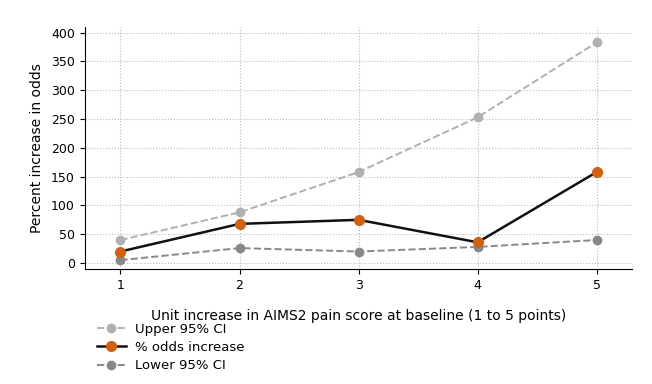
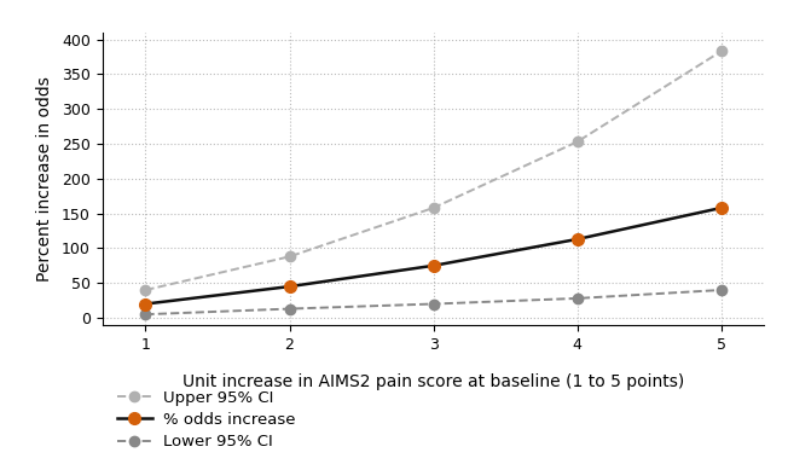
% odds increase/2: 68 -> 45
Lower 95% CI/2: 26 -> 13
% odds increase/4: 36 -> 113
